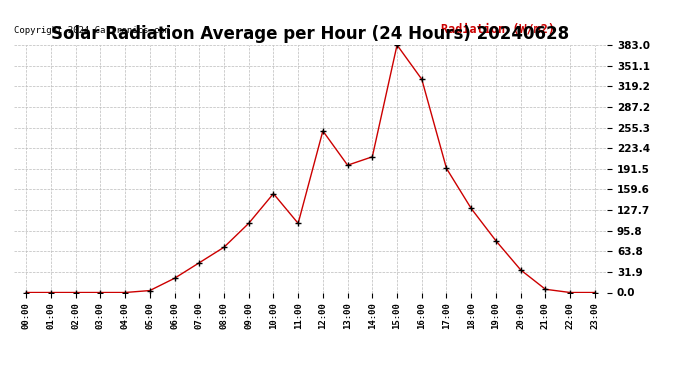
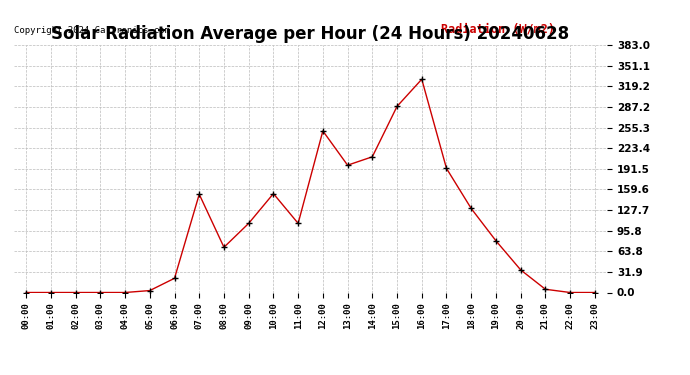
07:00: 46 -> 152
15:00: 383 -> 288
